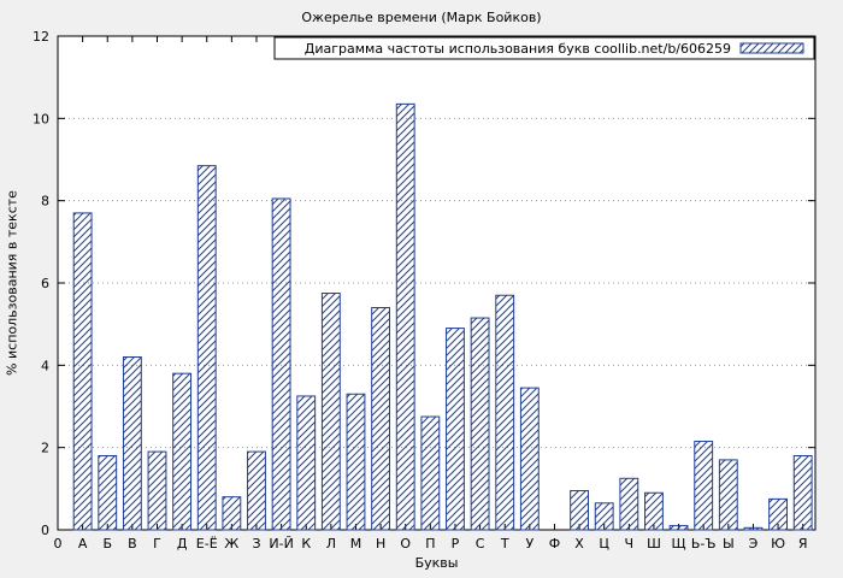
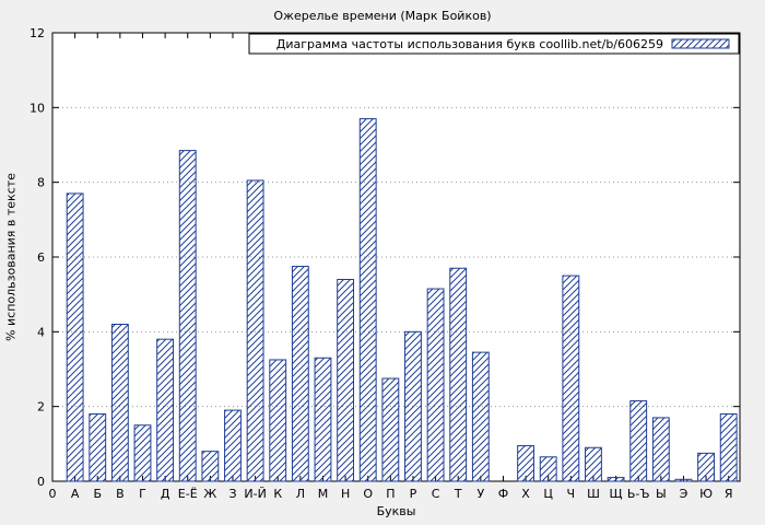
Г: 1.9 -> 1.5
О: 10.3 -> 9.7
Р: 4.9 -> 4.0
Ч: 1.2 -> 5.5
